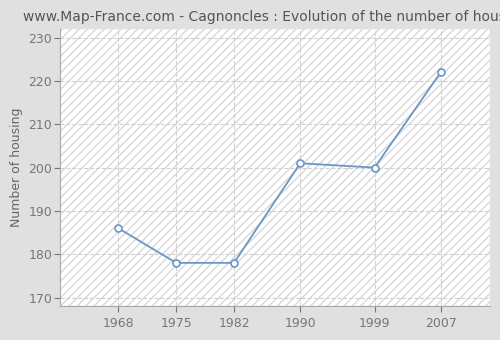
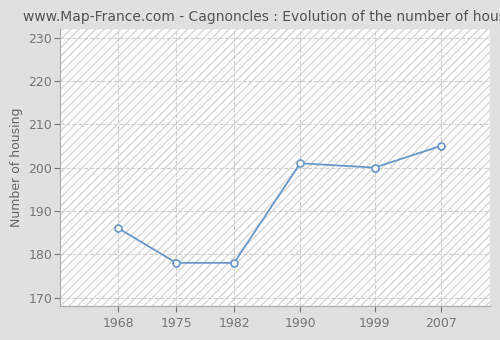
2007: 222 -> 205
